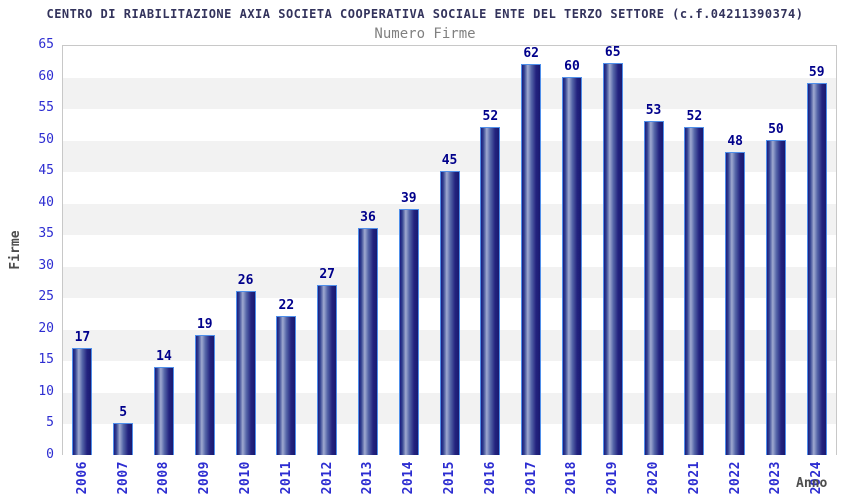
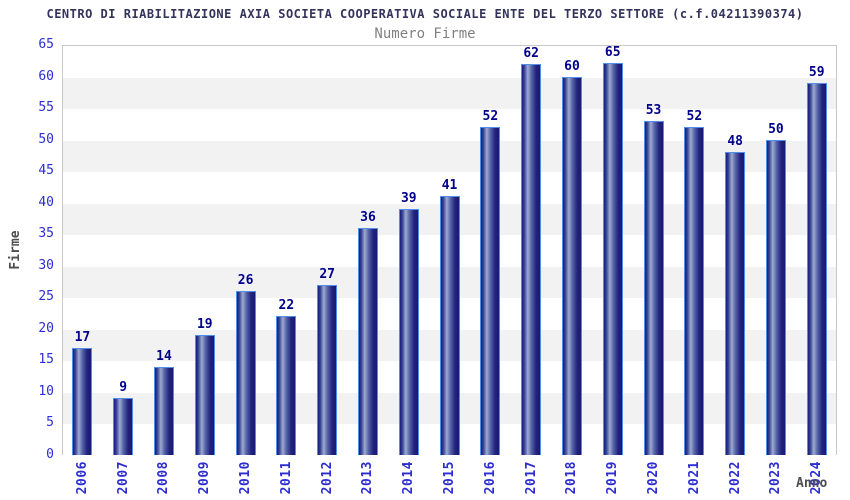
2007: 5 -> 9
2015: 45 -> 41
